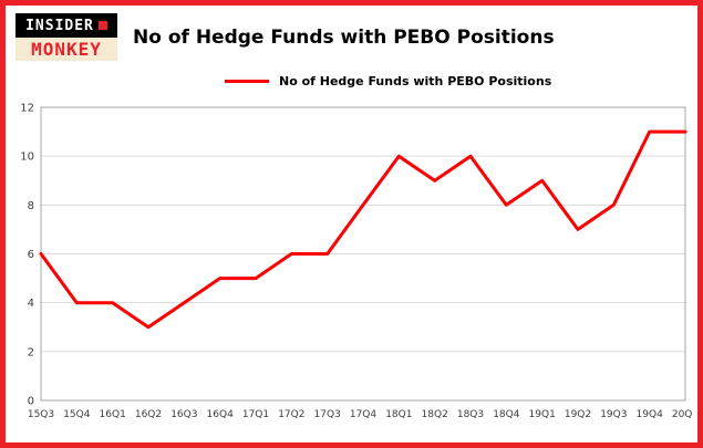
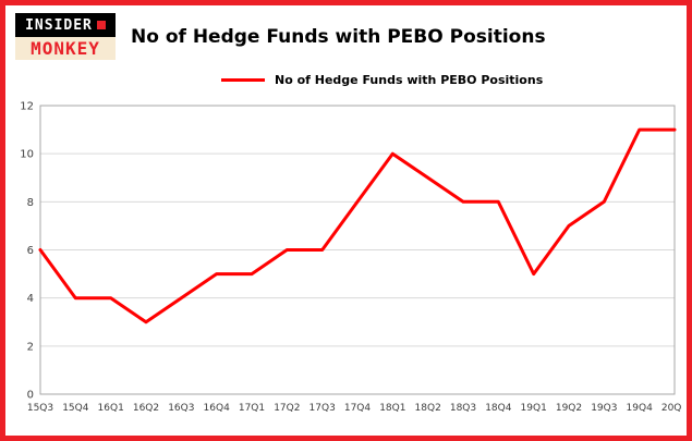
18Q3: 10 -> 8
19Q1: 9 -> 5
